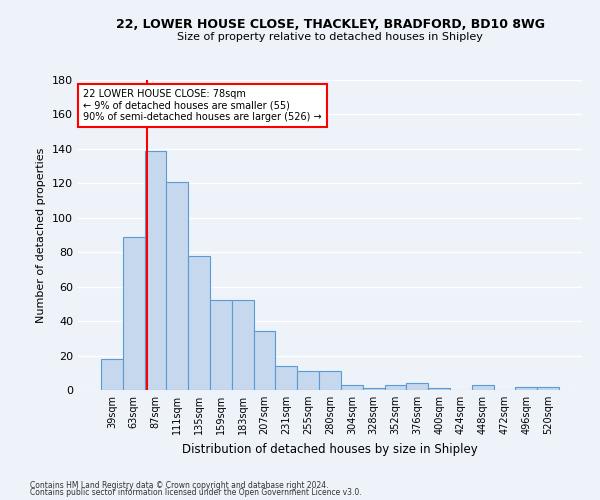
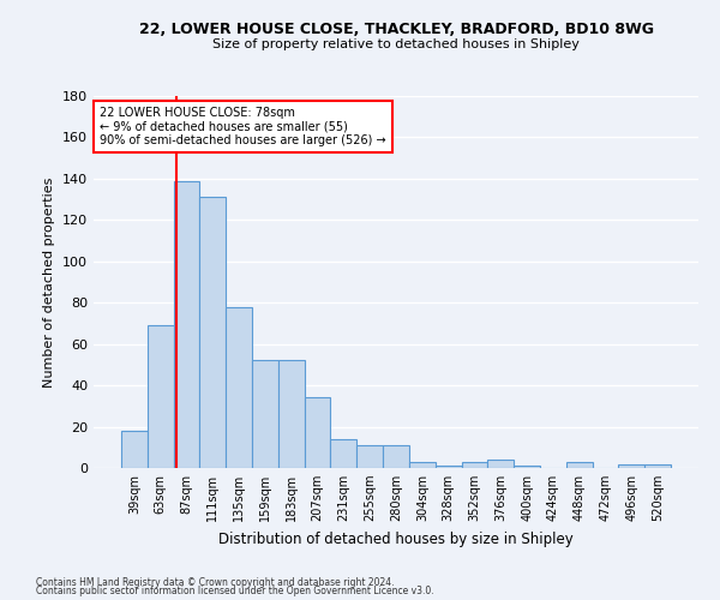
63sqm: 89 -> 69
111sqm: 121 -> 131
